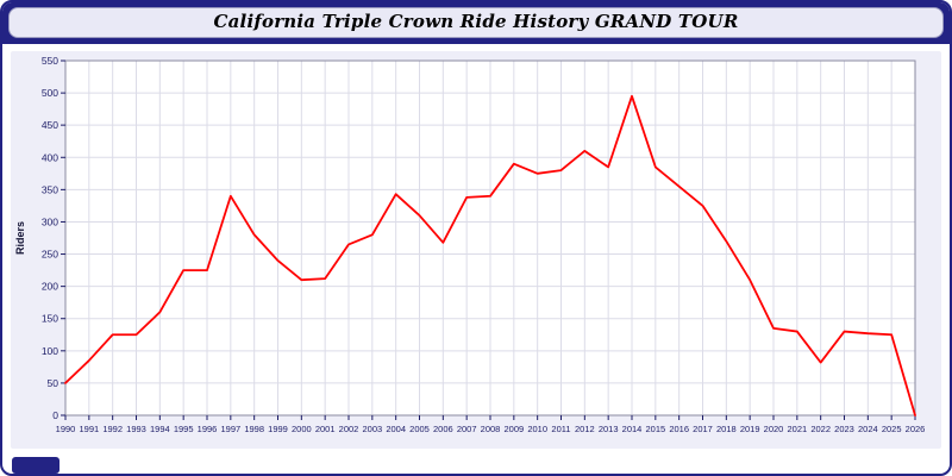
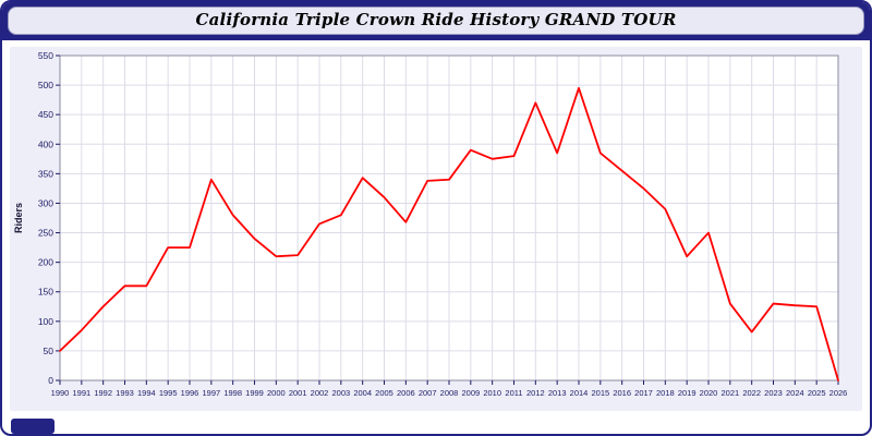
1993: 120 -> 160
2012: 410 -> 470
2018: 270 -> 290
2020: 140 -> 250
